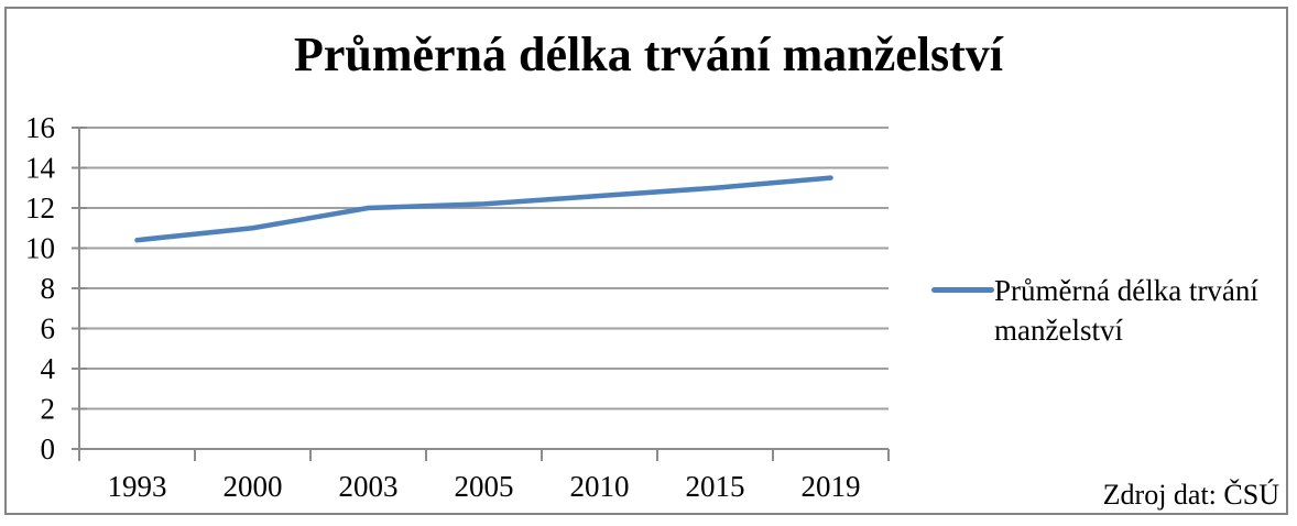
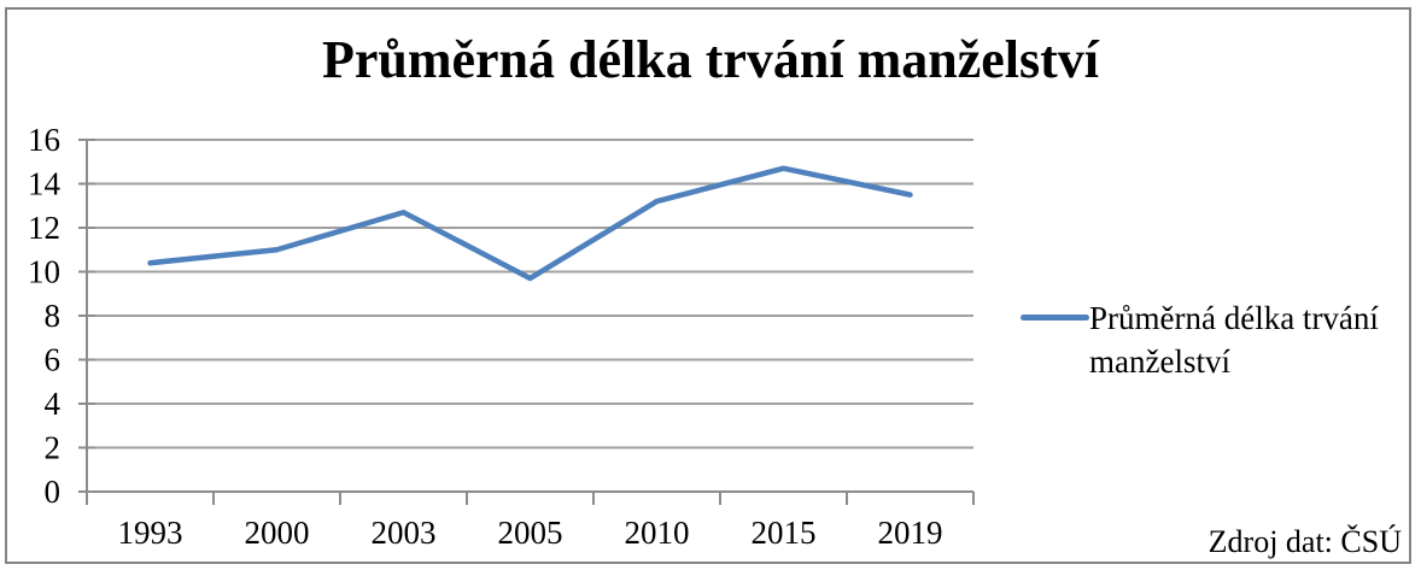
2003: 12.0 -> 12.7
2005: 12.2 -> 9.7
2010: 12.6 -> 13.2
2015: 13.0 -> 14.7
